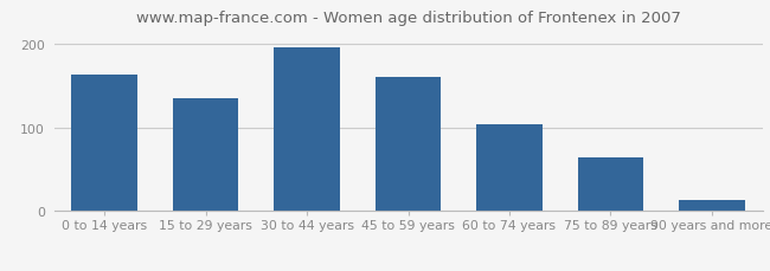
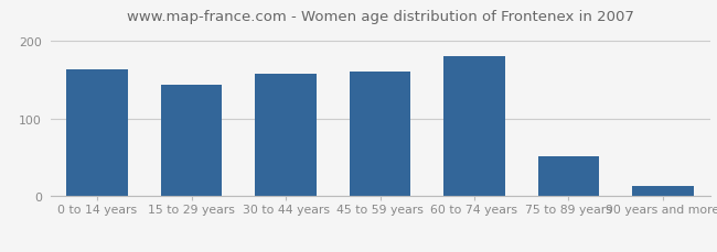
15 to 29 years: 135 -> 144
30 to 44 years: 196 -> 158
60 to 74 years: 104 -> 180
75 to 89 years: 65 -> 52
